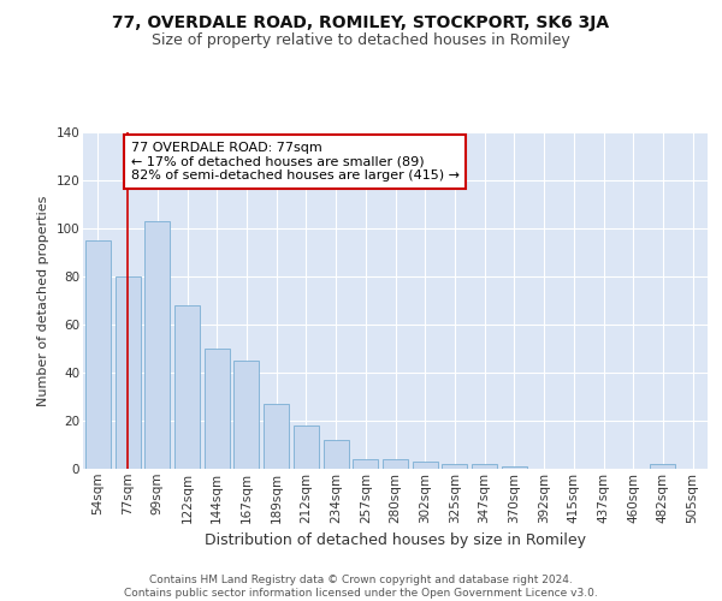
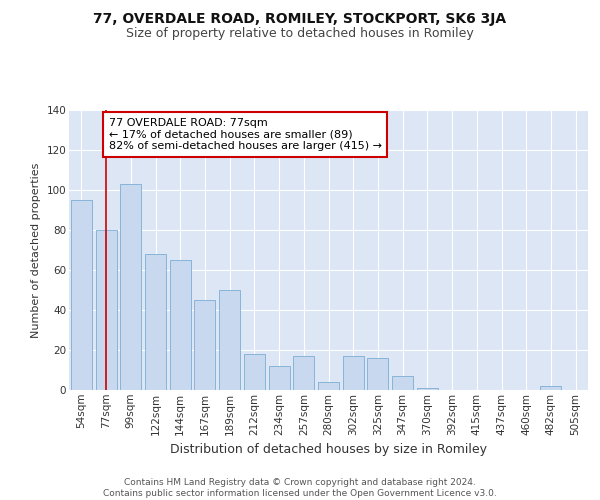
144sqm: 50 -> 65
189sqm: 27 -> 50
257sqm: 4 -> 17
302sqm: 3 -> 17
325sqm: 2 -> 16
347sqm: 2 -> 7
